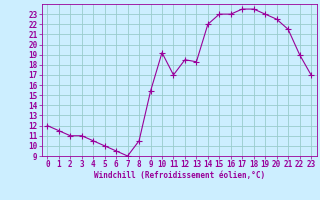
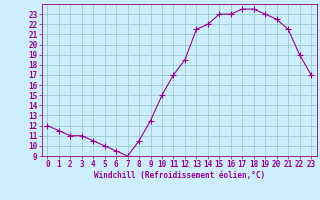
9: 15.4 -> 12.5
10: 19.2 -> 15.0
13: 18.3 -> 21.5
